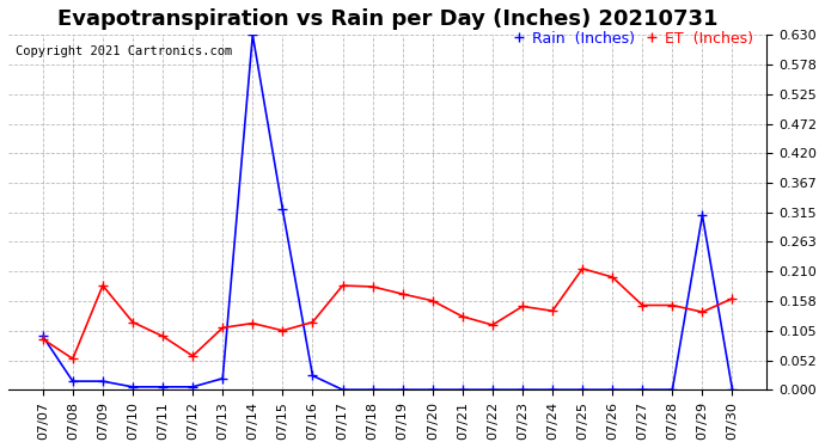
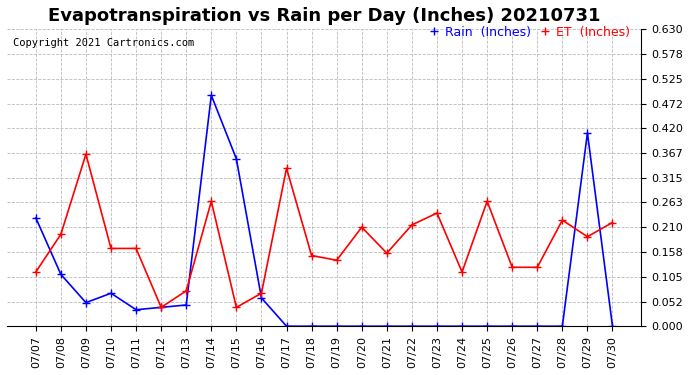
Rain (Inches)/07/07: 0.095 -> 0.230
ET (Inches)/07/07: 0.090 -> 0.115
Rain (Inches)/07/08: 0.015 -> 0.110
ET (Inches)/07/08: 0.055 -> 0.195
Rain (Inches)/07/09: 0.015 -> 0.050
ET (Inches)/07/09: 0.185 -> 0.365
Rain (Inches)/07/10: 0.005 -> 0.070
ET (Inches)/07/10: 0.120 -> 0.165
Rain (Inches)/07/11: 0.005 -> 0.035
ET (Inches)/07/11: 0.095 -> 0.165
Rain (Inches)/07/12: 0.005 -> 0.040
ET (Inches)/07/12: 0.060 -> 0.040
Rain (Inches)/07/13: 0.020 -> 0.045
ET (Inches)/07/13: 0.110 -> 0.075
Rain (Inches)/07/14: 0.630 -> 0.490
ET (Inches)/07/14: 0.118 -> 0.265
Rain (Inches)/07/15: 0.320 -> 0.355
ET (Inches)/07/15: 0.105 -> 0.040
Rain (Inches)/07/16: 0.025 -> 0.060
ET (Inches)/07/16: 0.120 -> 0.070
ET (Inches)/07/17: 0.185 -> 0.335
ET (Inches)/07/18: 0.183 -> 0.150
ET (Inches)/07/19: 0.170 -> 0.140
ET (Inches)/07/20: 0.158 -> 0.210
ET (Inches)/07/21: 0.130 -> 0.155
ET (Inches)/07/22: 0.115 -> 0.215
ET (Inches)/07/23: 0.148 -> 0.240
ET (Inches)/07/24: 0.140 -> 0.115
ET (Inches)/07/25: 0.215 -> 0.265
ET (Inches)/07/26: 0.200 -> 0.125
ET (Inches)/07/27: 0.150 -> 0.125
ET (Inches)/07/28: 0.150 -> 0.225
Rain (Inches)/07/29: 0.310 -> 0.410
ET (Inches)/07/29: 0.138 -> 0.190
ET (Inches)/07/30: 0.162 -> 0.220
